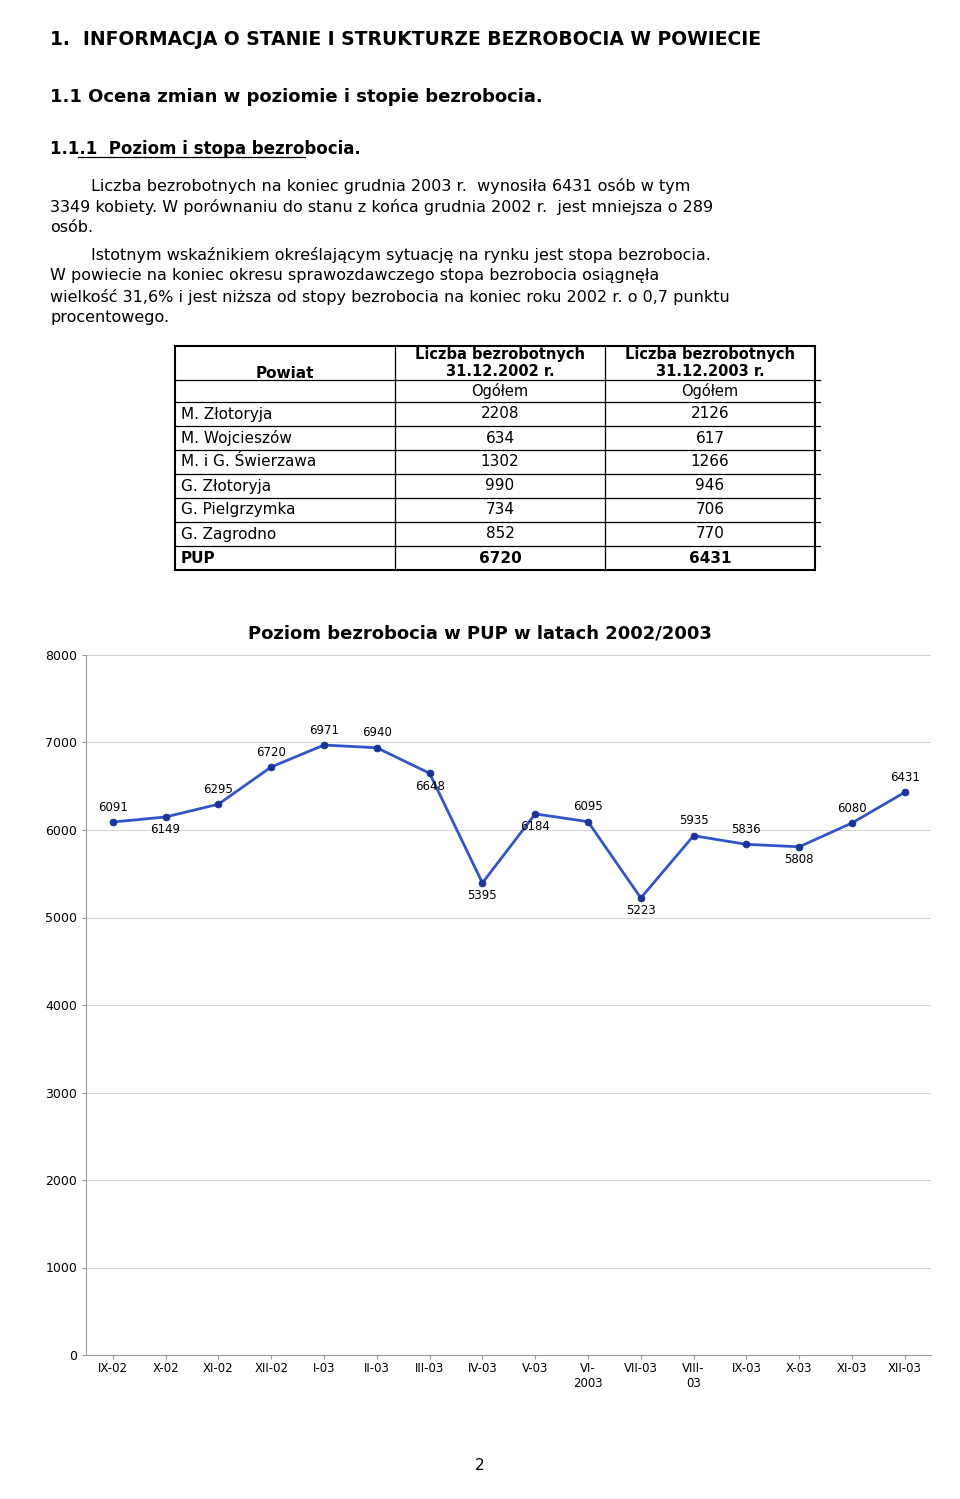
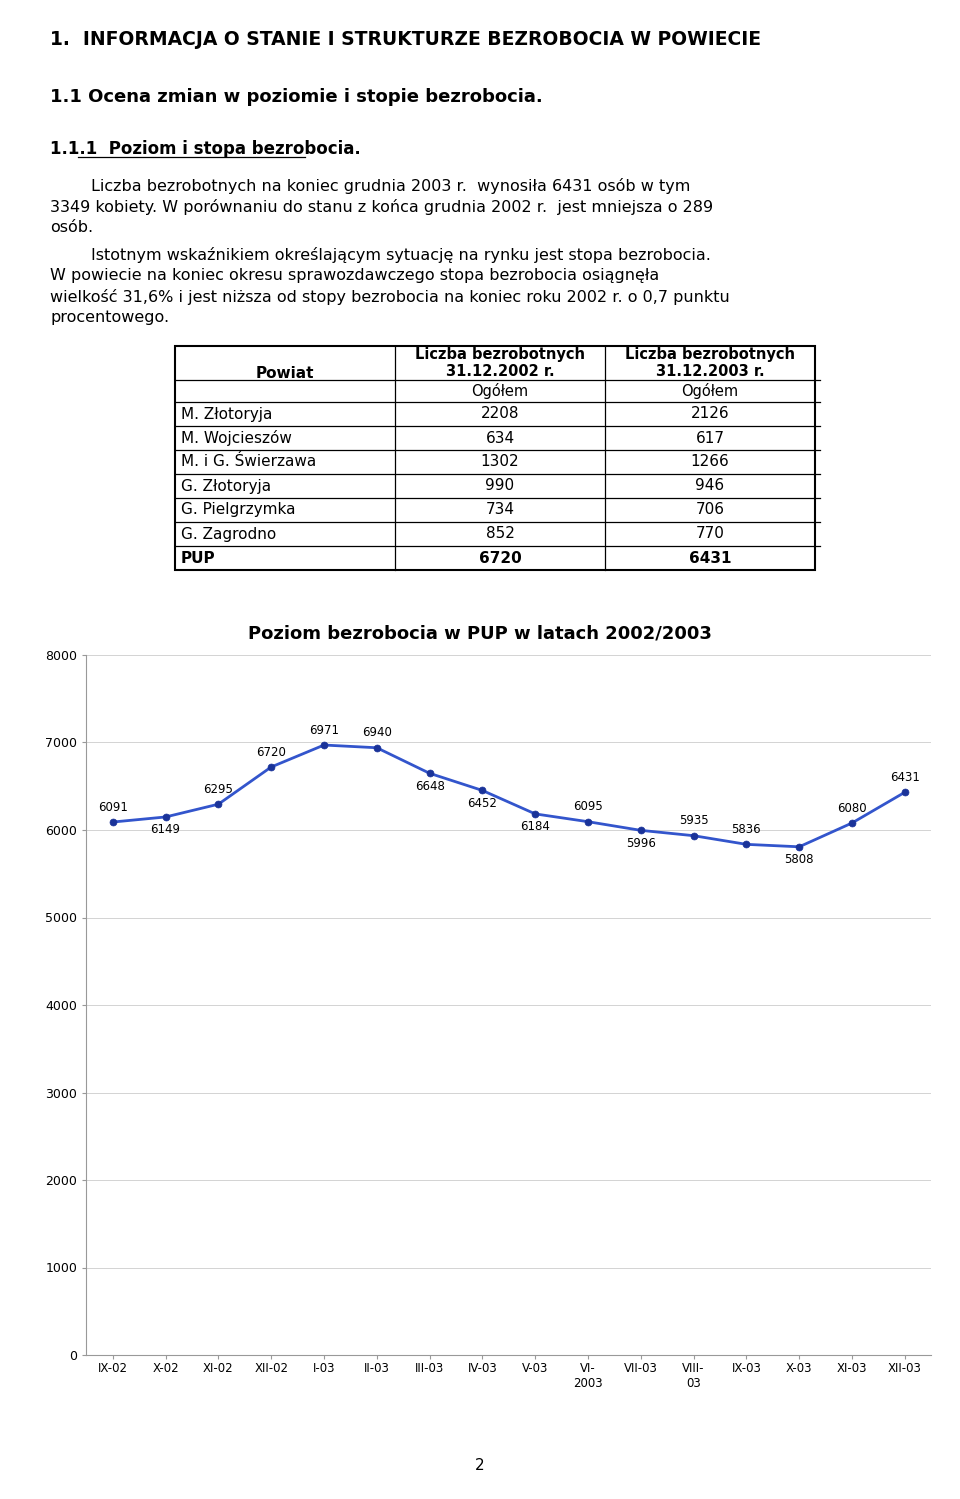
IV-03: 5395 -> 6452
VII-03: 5223 -> 5996
